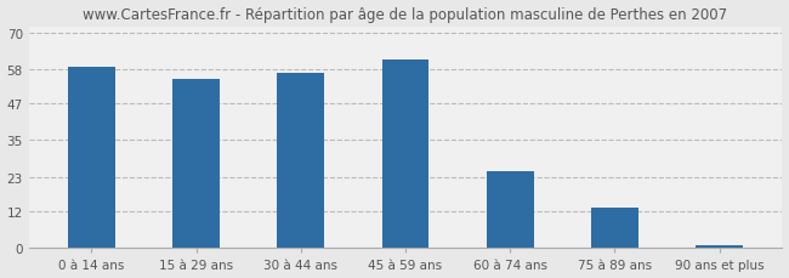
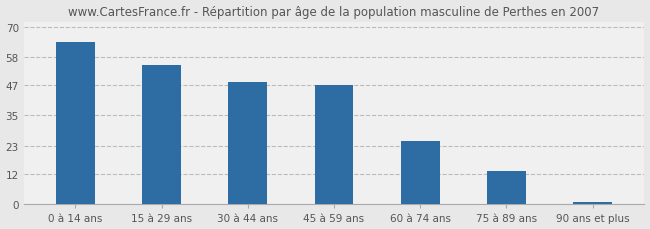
0 à 14 ans: 59 -> 64
30 à 44 ans: 57 -> 48
45 à 59 ans: 61 -> 47
